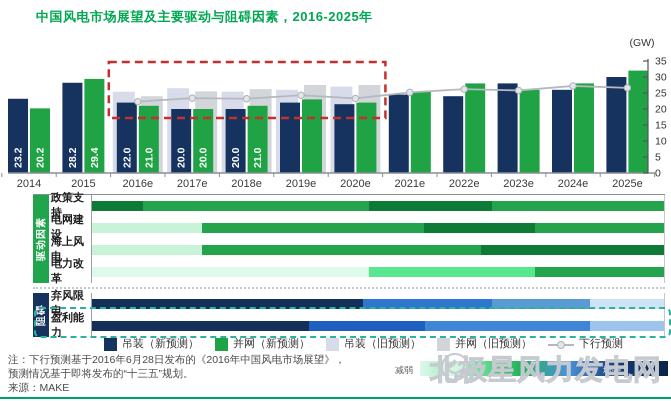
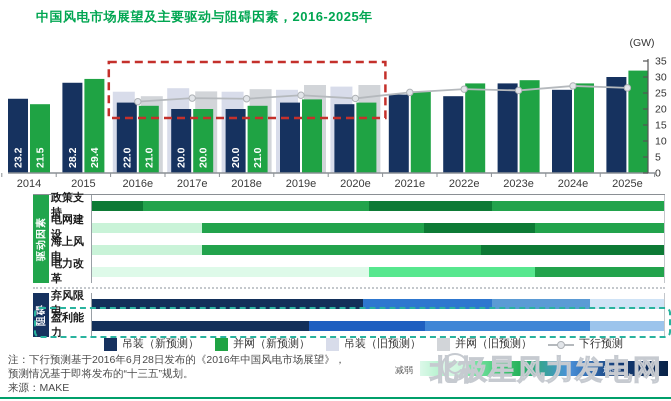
并网（新预测）/2014: 20.2 -> 21.5
并网（新预测）/2023e: 26 -> 29
